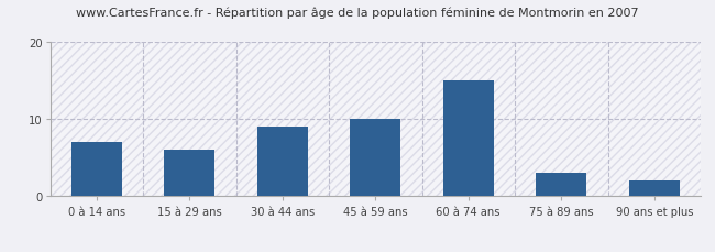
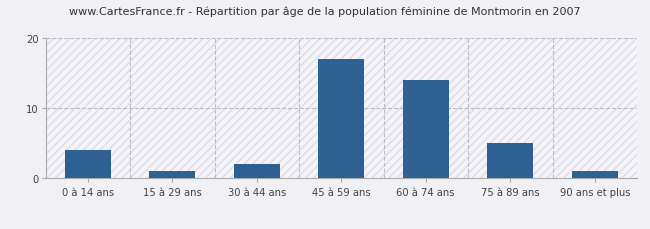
0 à 14 ans: 7 -> 4
15 à 29 ans: 6 -> 1
30 à 44 ans: 9 -> 2
45 à 59 ans: 10 -> 17
60 à 74 ans: 15 -> 14
75 à 89 ans: 3 -> 5
90 ans et plus: 2 -> 1
